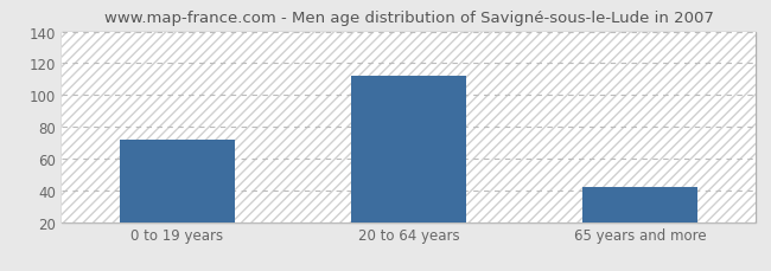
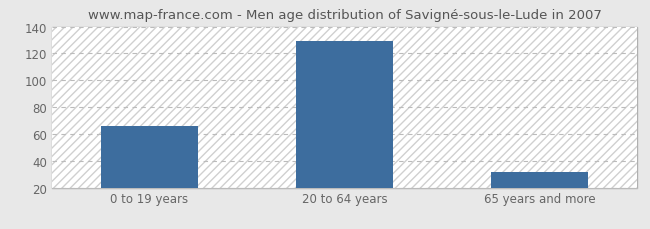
0 to 19 years: 72 -> 66
20 to 64 years: 112 -> 129
65 years and more: 42 -> 32
